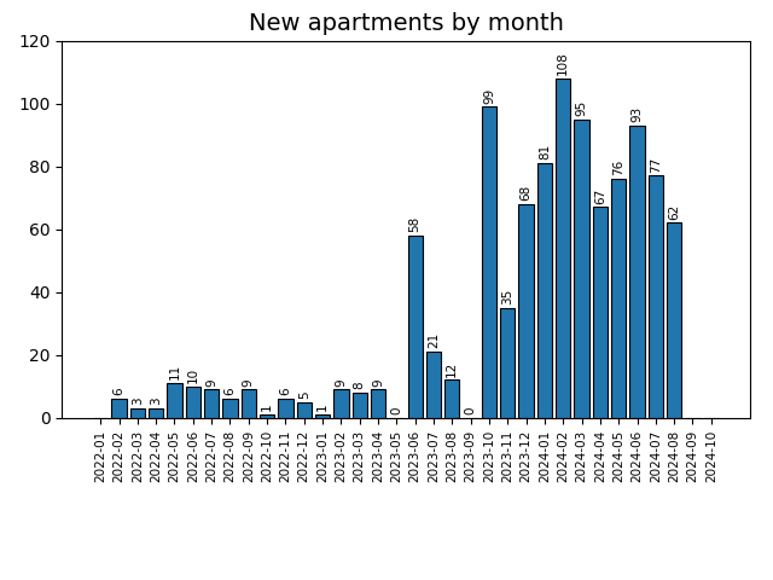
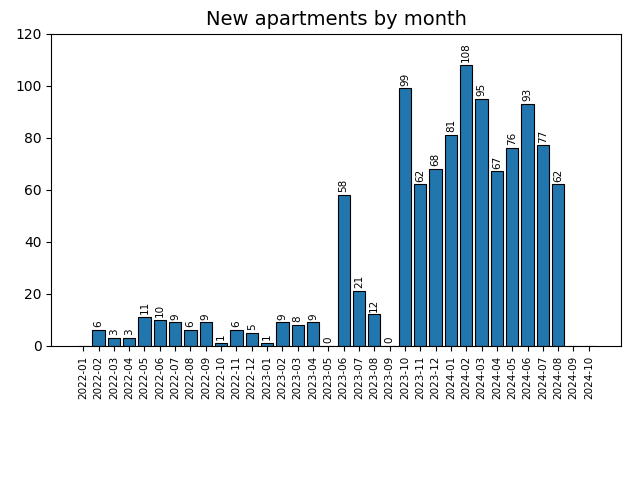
2023-11: 35 -> 62
